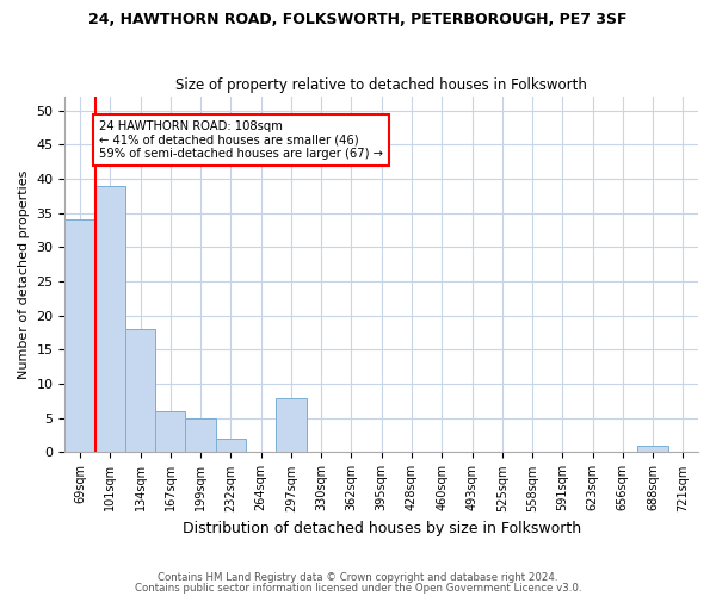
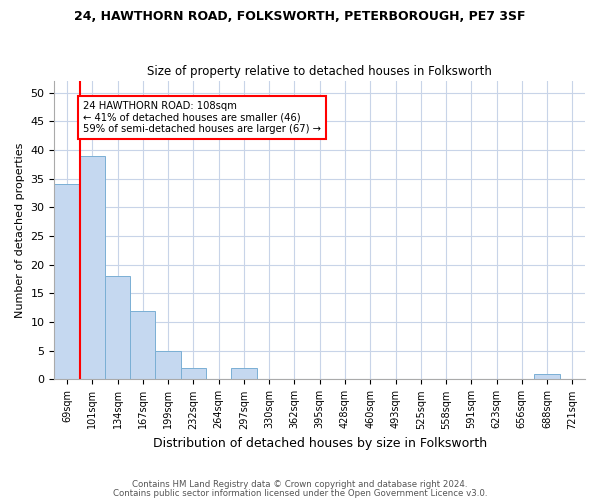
167sqm: 6 -> 12
297sqm: 8 -> 2
